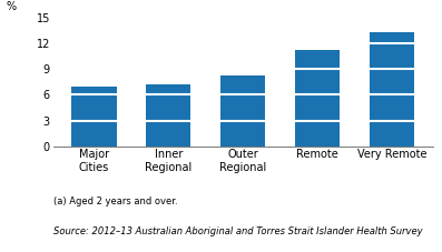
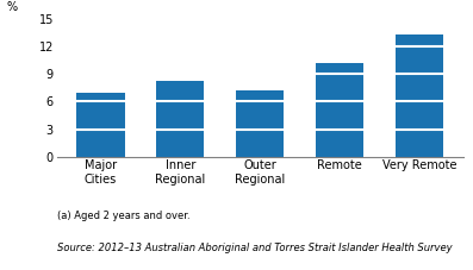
Inner Regional: 7.2 -> 8.2
Outer Regional: 8.3 -> 7.2
Remote: 11.2 -> 10.2
